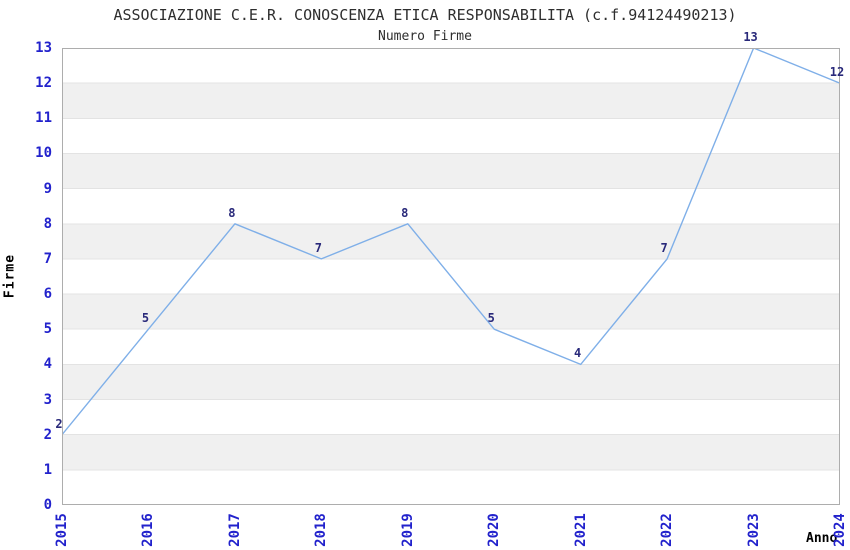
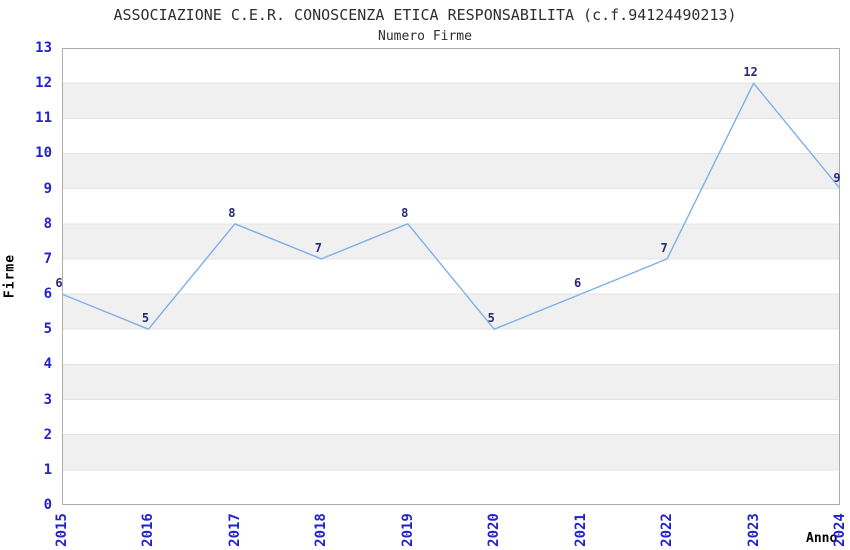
2015: 2 -> 6
2021: 4 -> 6
2023: 13 -> 12
2024: 12 -> 9
